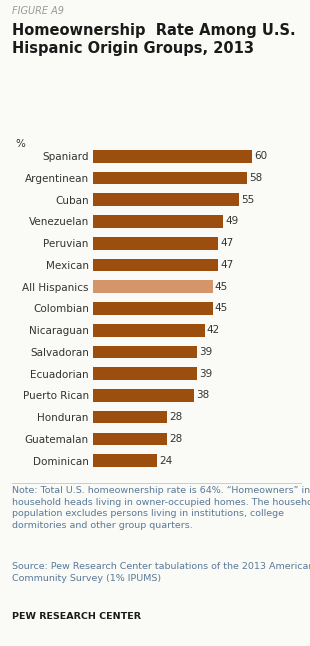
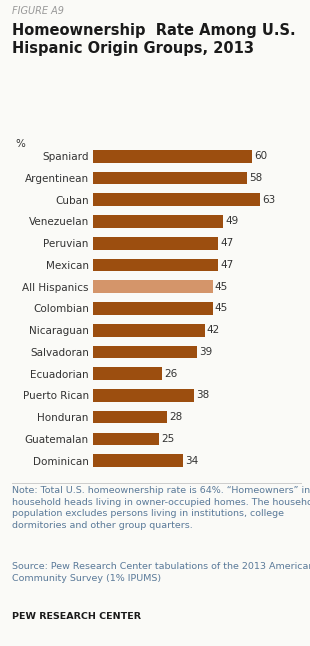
Cuban: 55 -> 63
Ecuadorian: 39 -> 26
Guatemalan: 28 -> 25
Dominican: 24 -> 34
